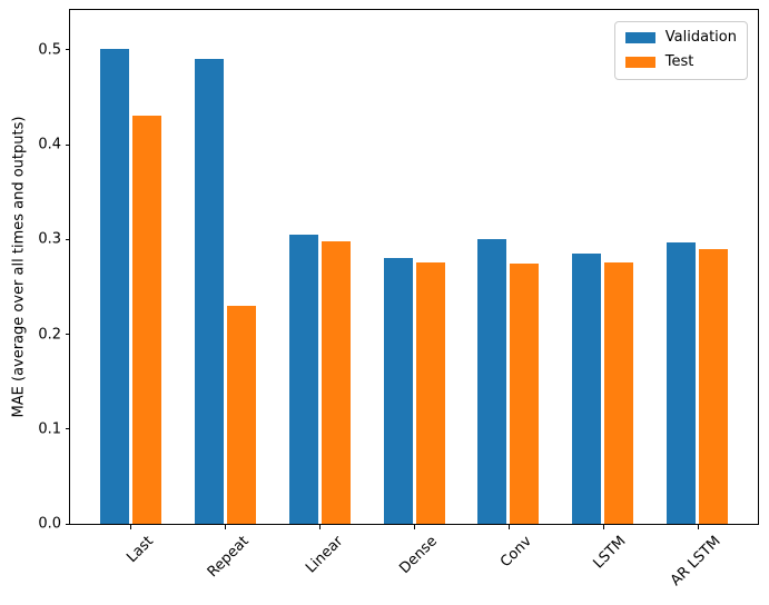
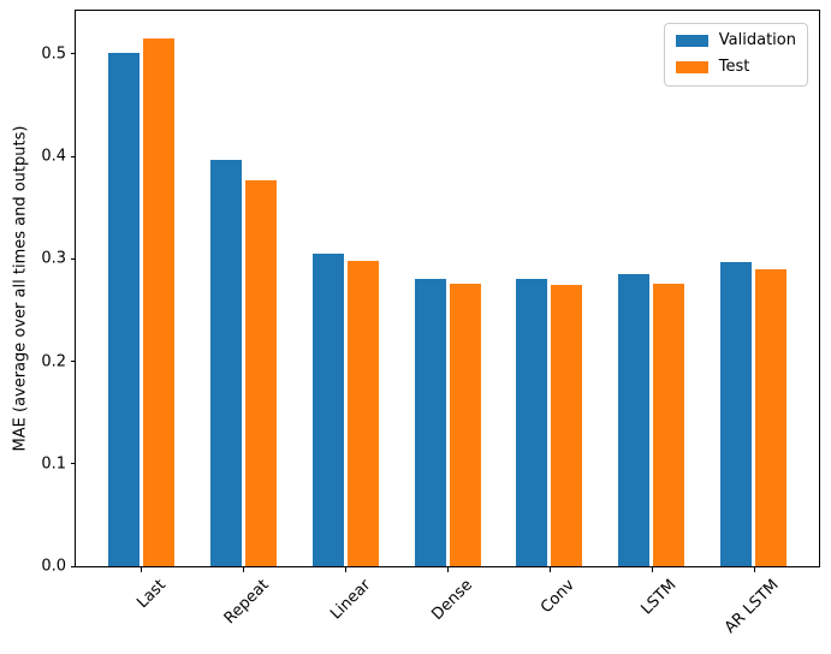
Test/Last: 0.43 -> 0.52
Validation/Repeat: 0.49 -> 0.40
Test/Repeat: 0.23 -> 0.38
Validation/Conv: 0.30 -> 0.28
